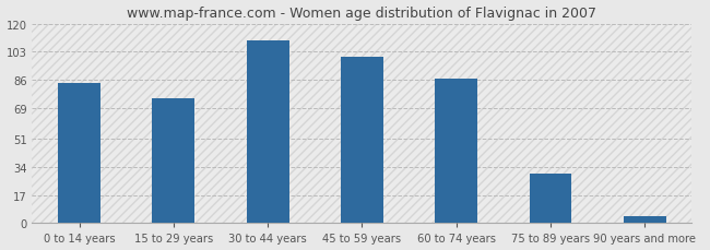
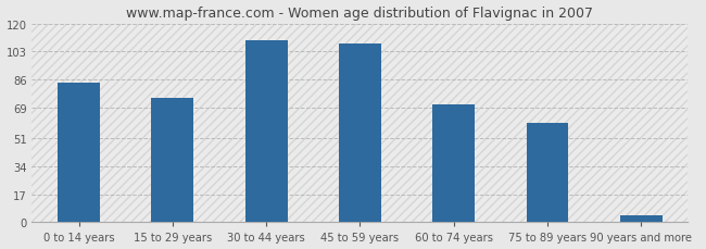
45 to 59 years: 100 -> 108
60 to 74 years: 87 -> 71
75 to 89 years: 30 -> 60
